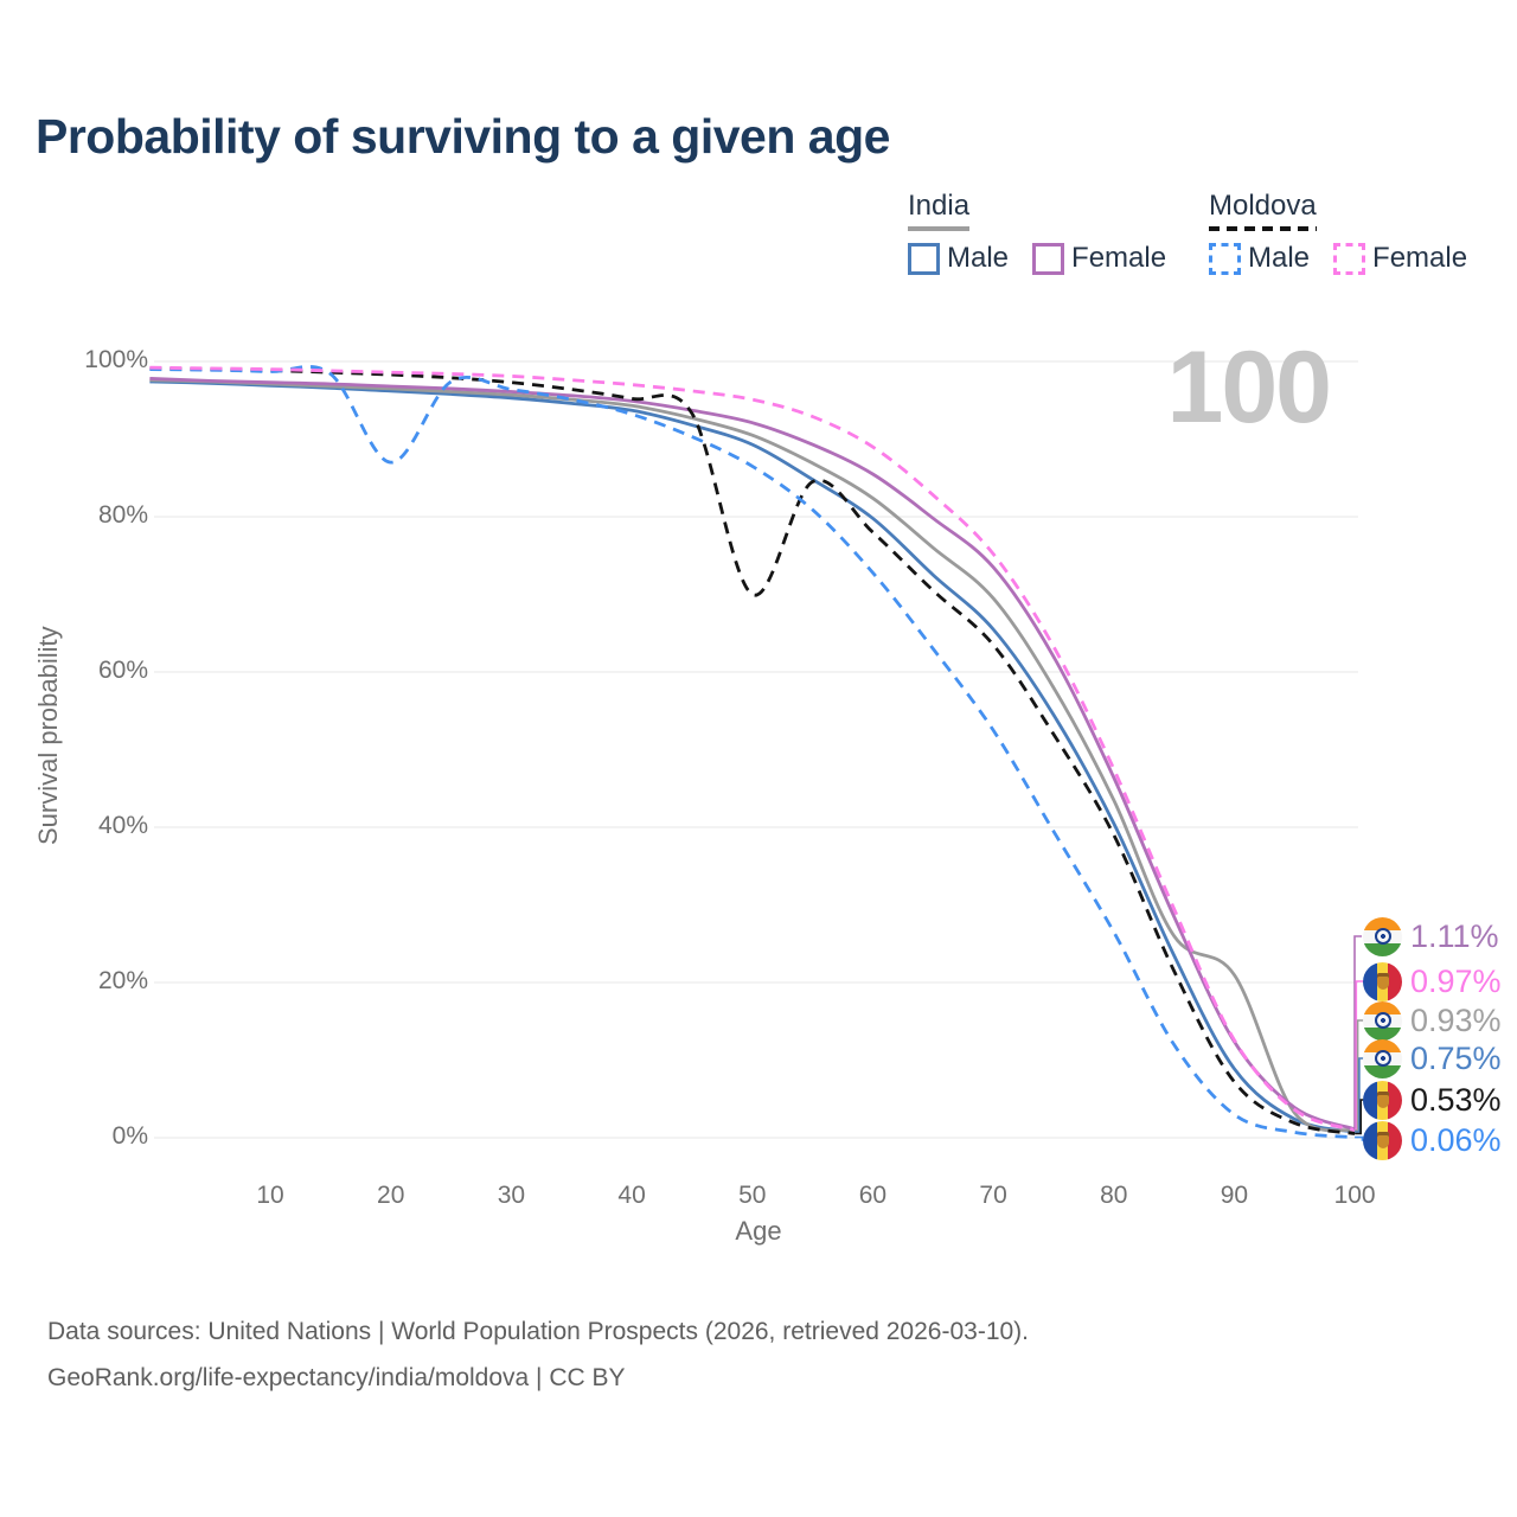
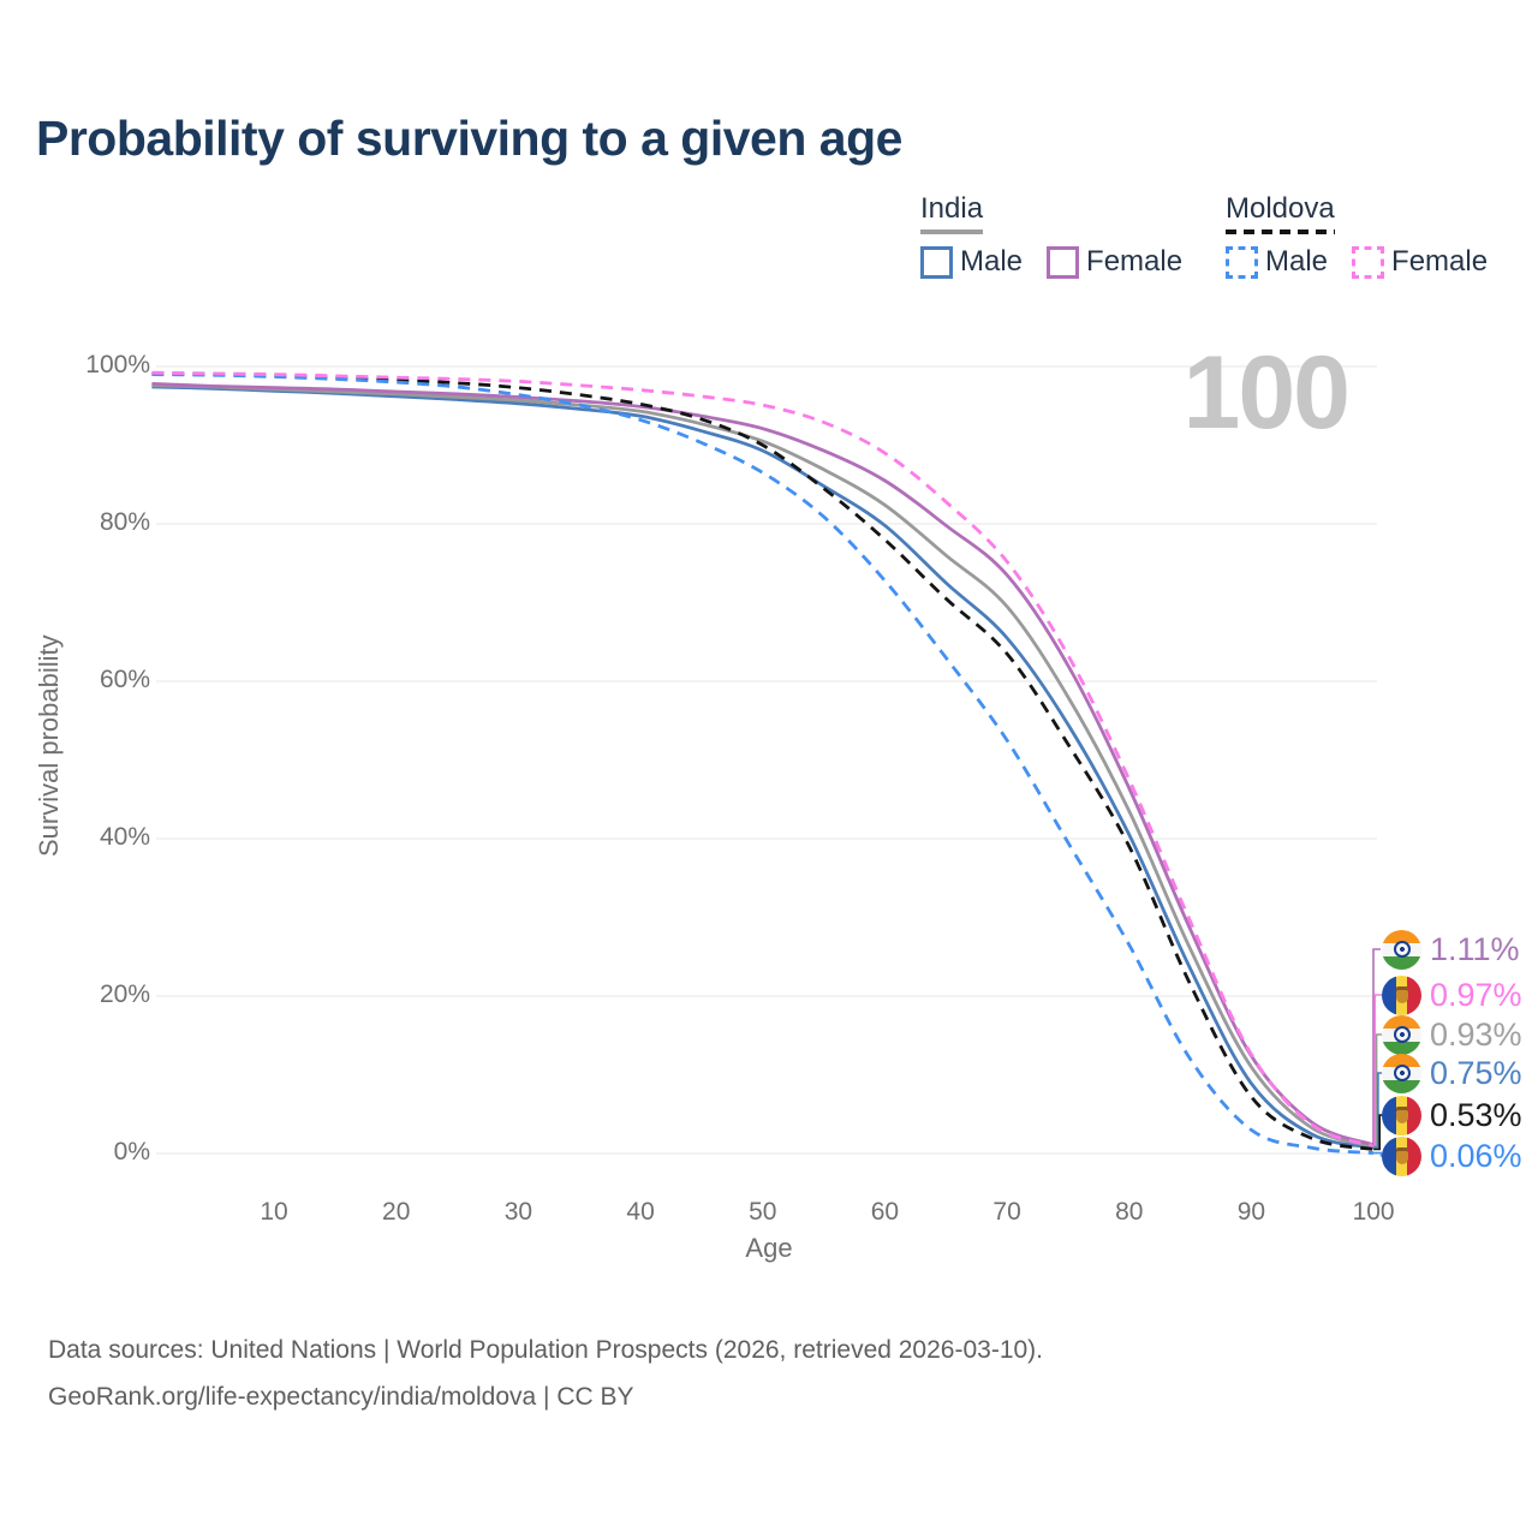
Moldova Male/20: 87% -> 98%
Moldova/50: 70% -> 90%
India/90: 21% -> 11%
